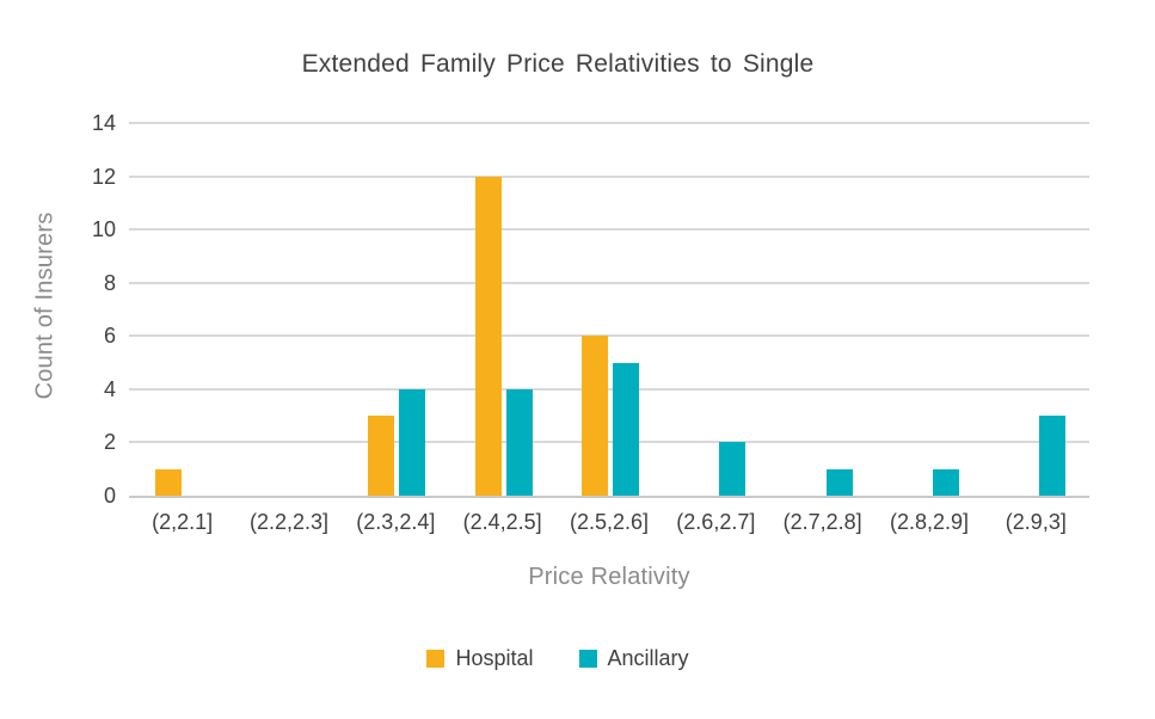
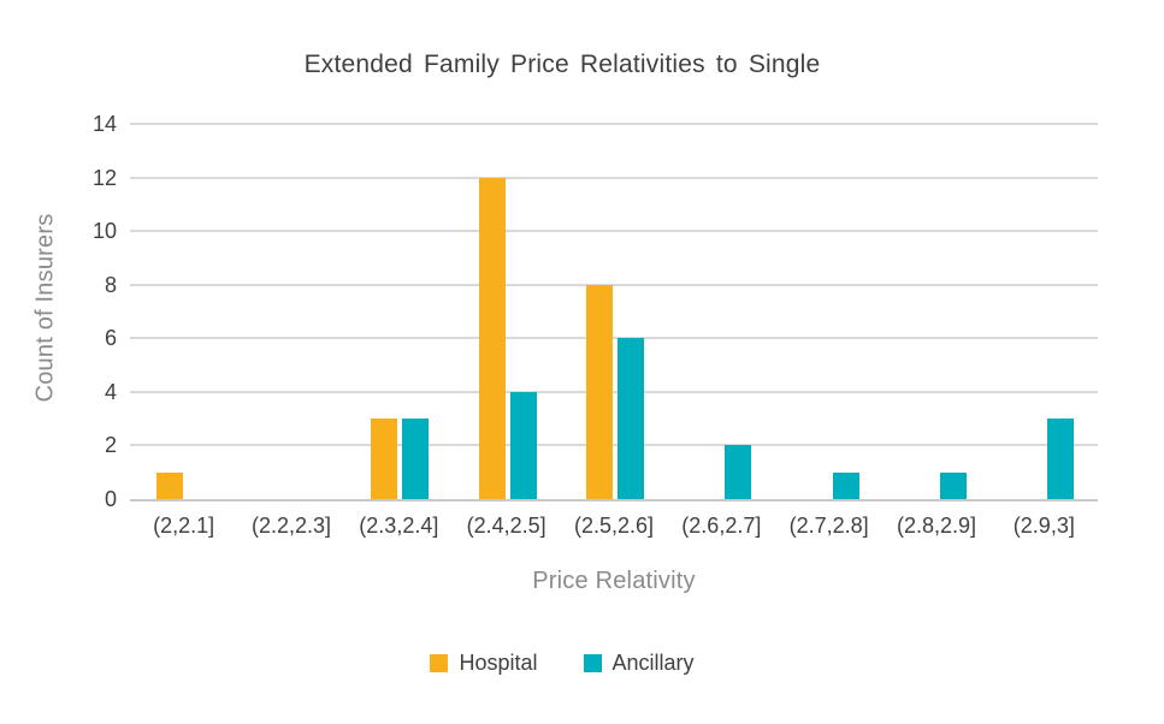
Ancillary/(2.3,2.4]: 4 -> 3
Hospital/(2.5,2.6]: 6 -> 8
Ancillary/(2.5,2.6]: 5 -> 6
